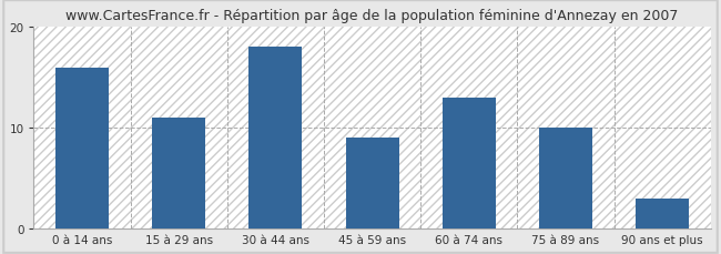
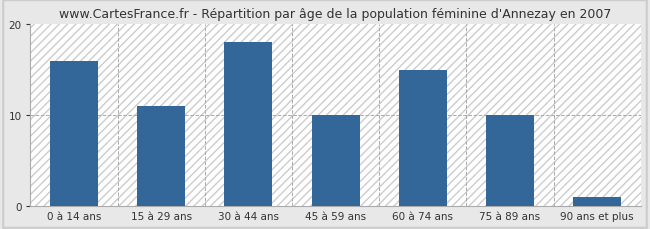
45 à 59 ans: 9 -> 10
60 à 74 ans: 13 -> 15
90 ans et plus: 3 -> 1
